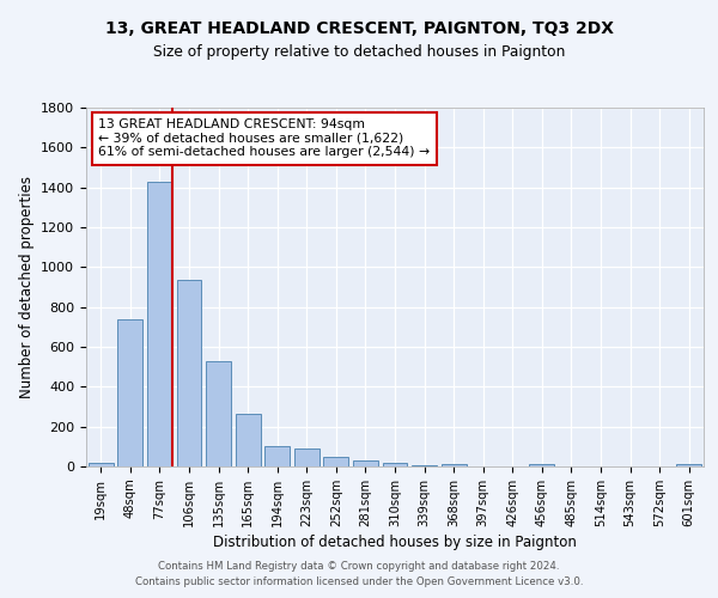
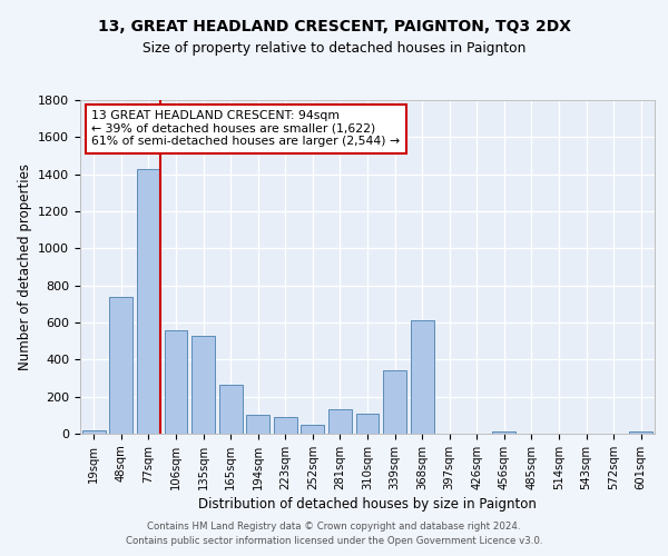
106sqm: 940 -> 560
281sqm: 30 -> 130
310sqm: 20 -> 110
339sqm: 0 -> 340
368sqm: 20 -> 610
